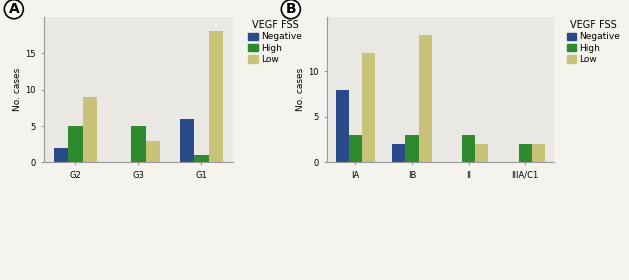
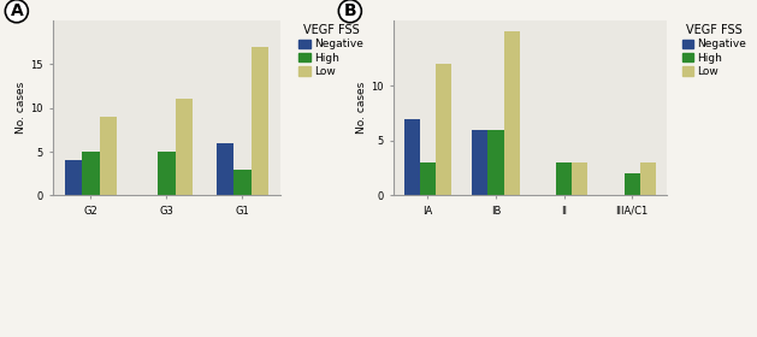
Negative/G2: 2 -> 4
Low/G3: 3 -> 11
High/G1: 1 -> 3
Low/G1: 18 -> 17
Negative/IA: 8 -> 7
Negative/IB: 2 -> 6
High/IB: 3 -> 6
Low/IB: 14 -> 15
Low/II: 2 -> 3
Low/IIIA/C1: 2 -> 3
